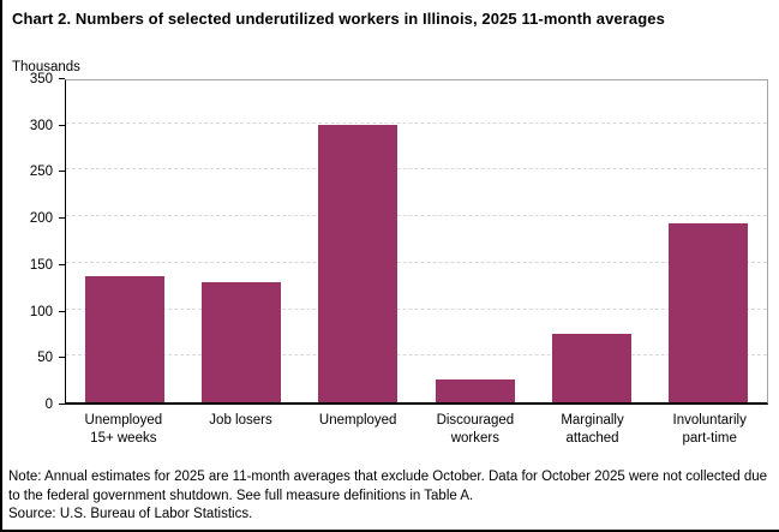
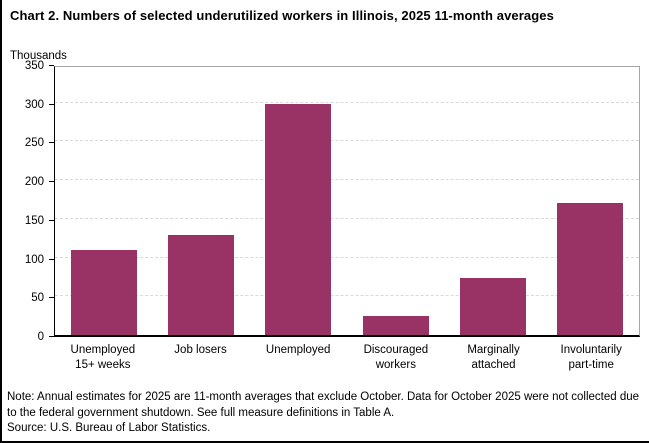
Unemployed 15+ weeks: 140 -> 110
Involuntarily part-time: 190 -> 170
